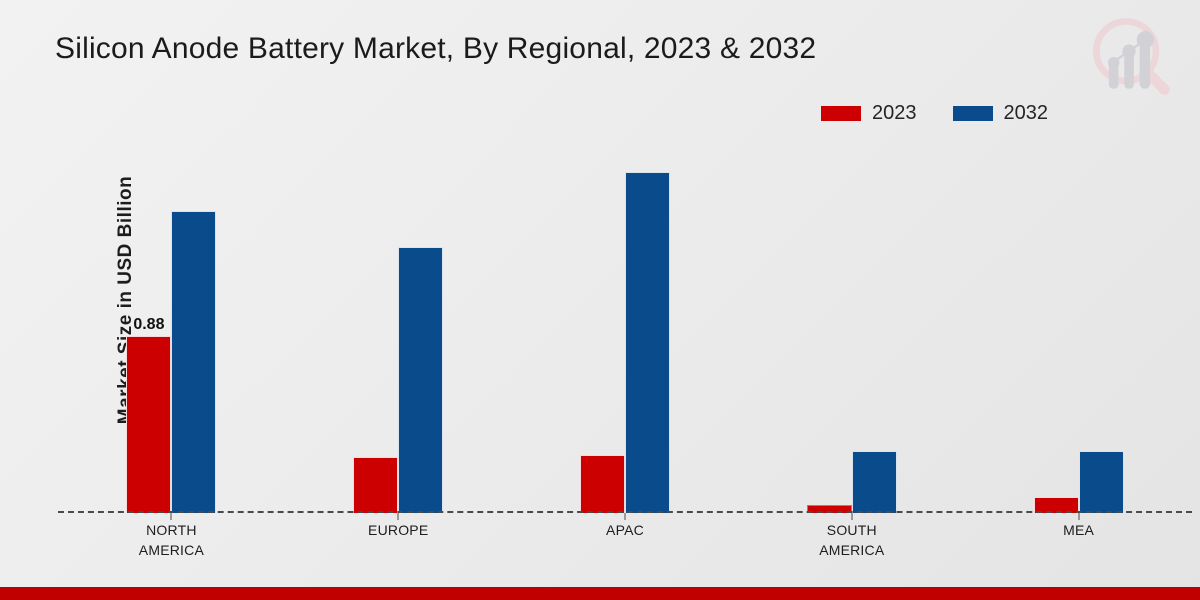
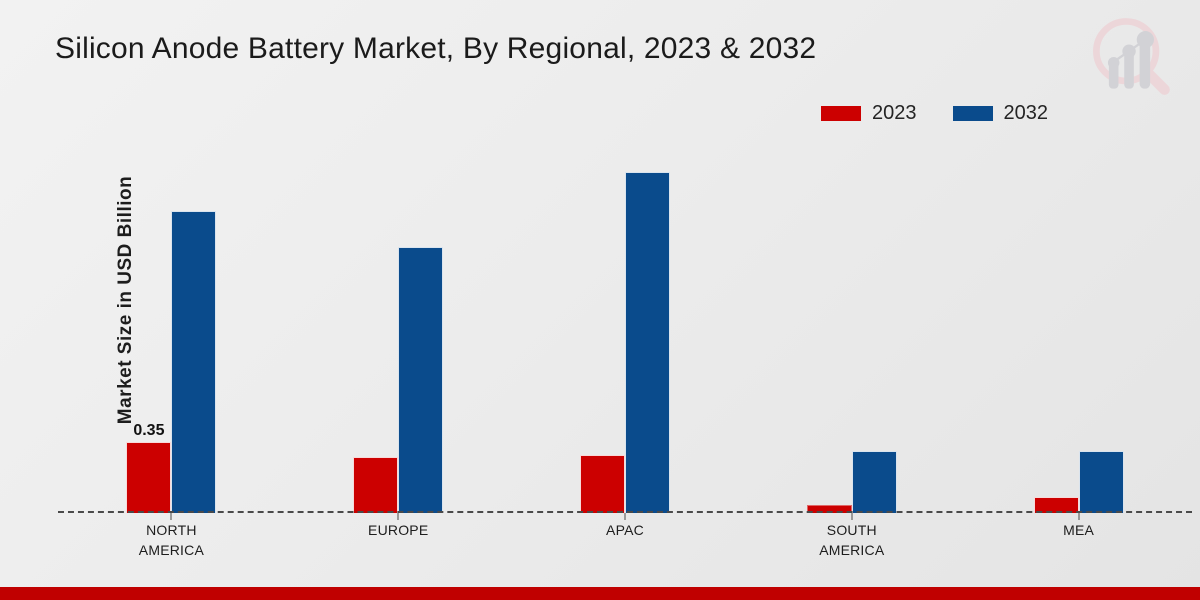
2023/NORTH AMERICA: 0.88 -> 0.35
